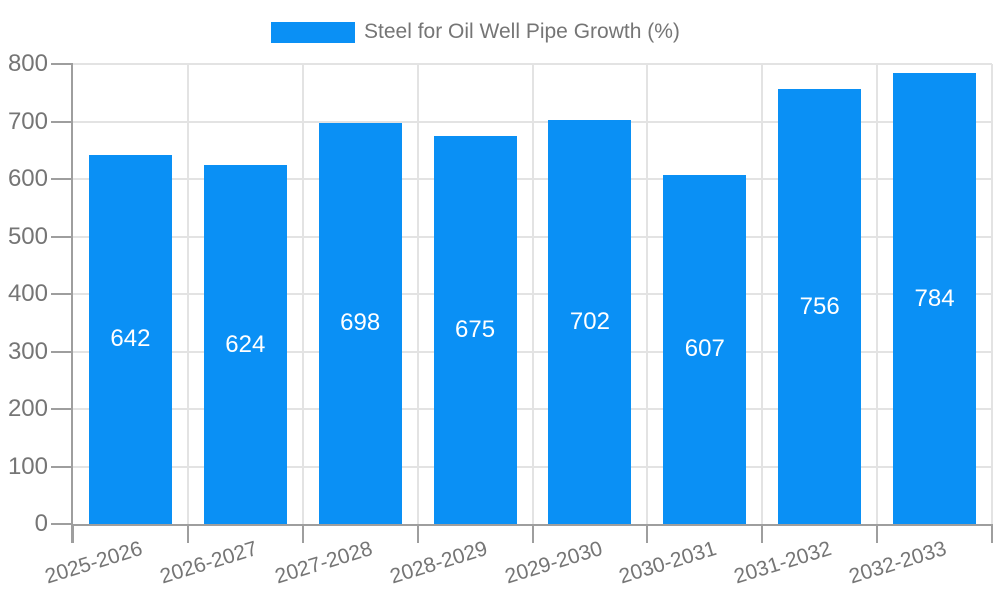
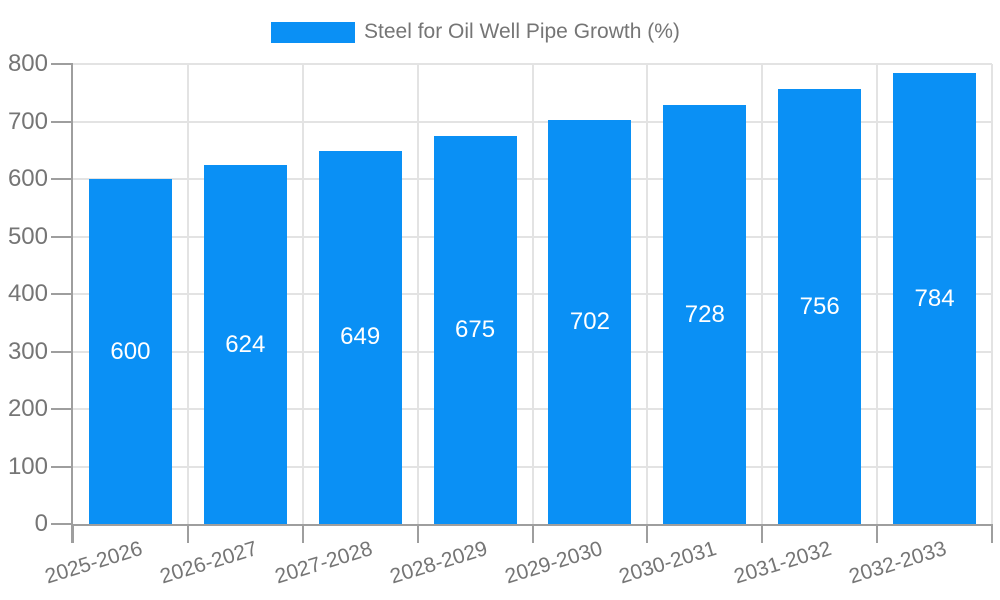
2025-2026: 642 -> 600
2027-2028: 698 -> 649
2030-2031: 607 -> 728
